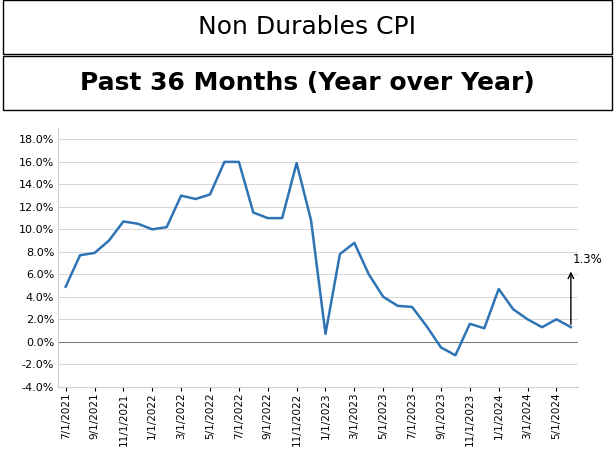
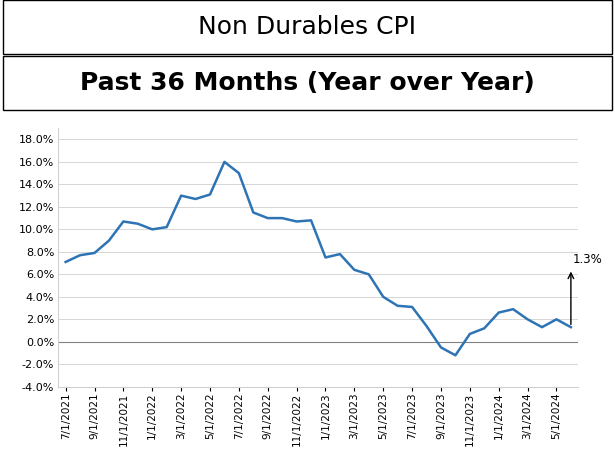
7/1/2021: 4.9% -> 7.1%
7/1/2022: 16.0% -> 15.0%
11/1/2022: 15.9% -> 10.7%
1/1/2023: 0.7% -> 7.5%
3/1/2023: 8.8% -> 6.4%
11/1/2023: 1.6% -> 0.7%
1/1/2024: 4.7% -> 2.6%
